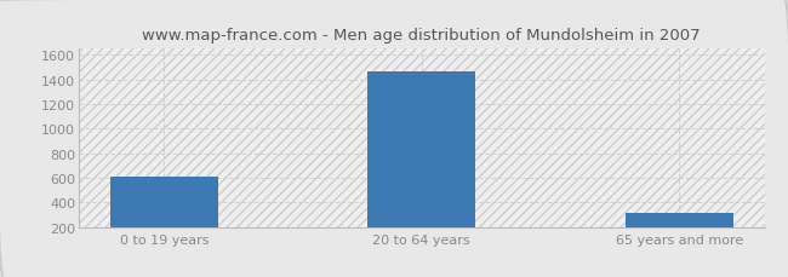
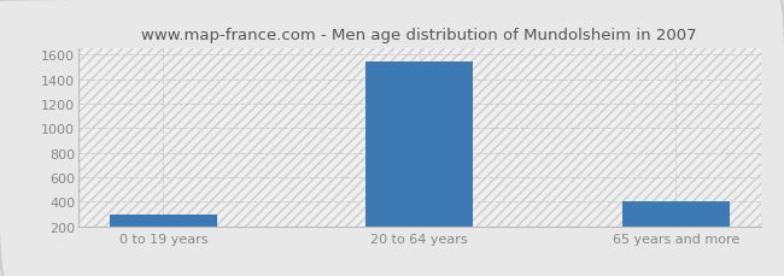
0 to 19 years: 610 -> 290
20 to 64 years: 1470 -> 1550
65 years and more: 320 -> 400
